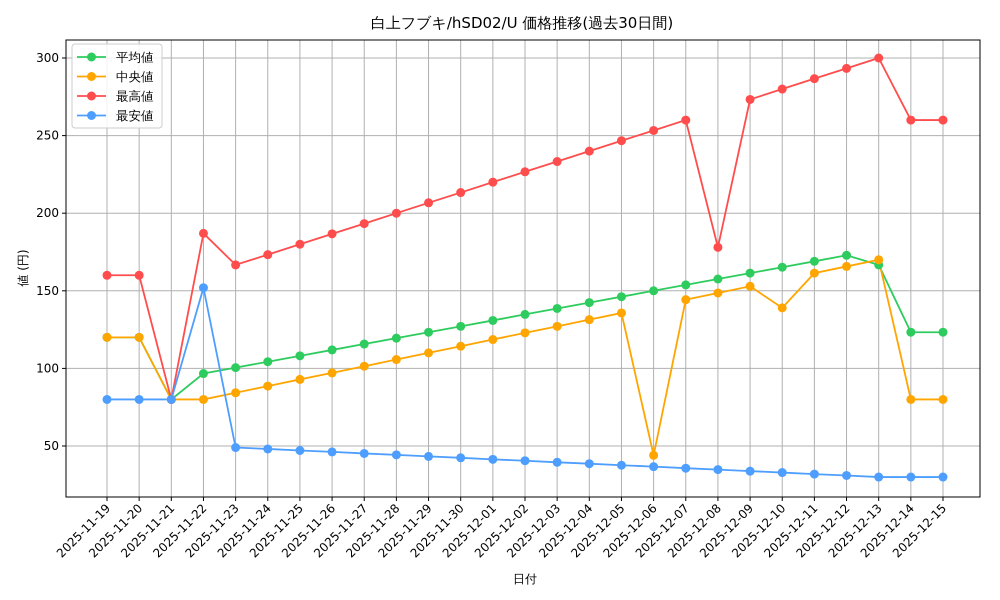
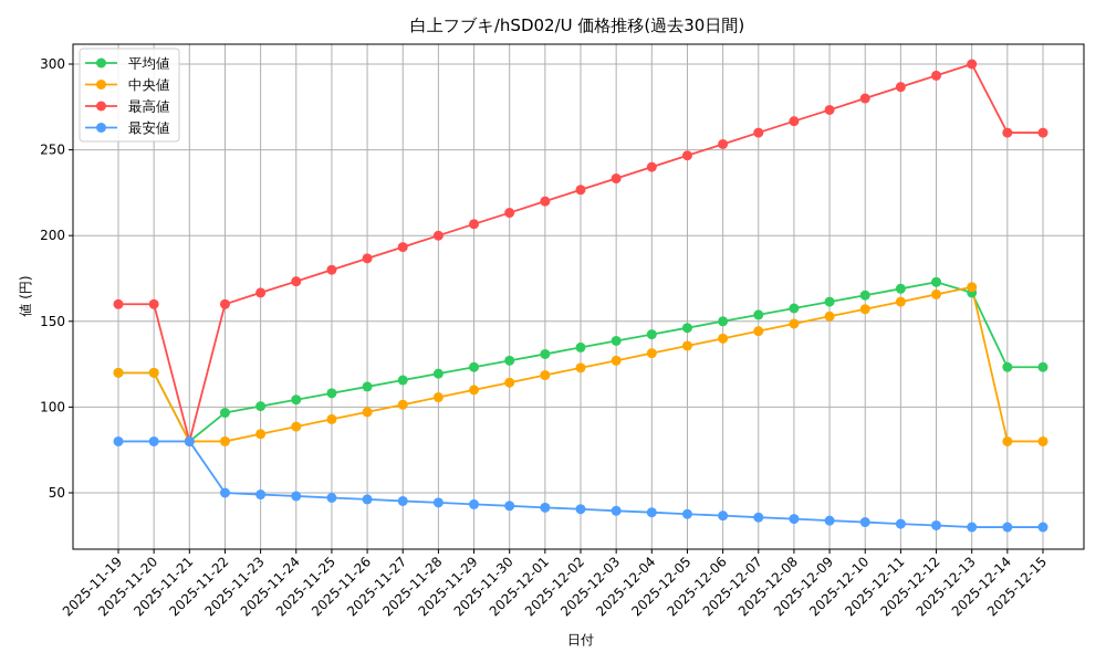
最高値/2025-11-22: 187 -> 160
最安値/2025-11-22: 152 -> 50
中央値/2025-12-06: 44 -> 140
最高値/2025-12-08: 178 -> 267
中央値/2025-12-10: 139 -> 157
